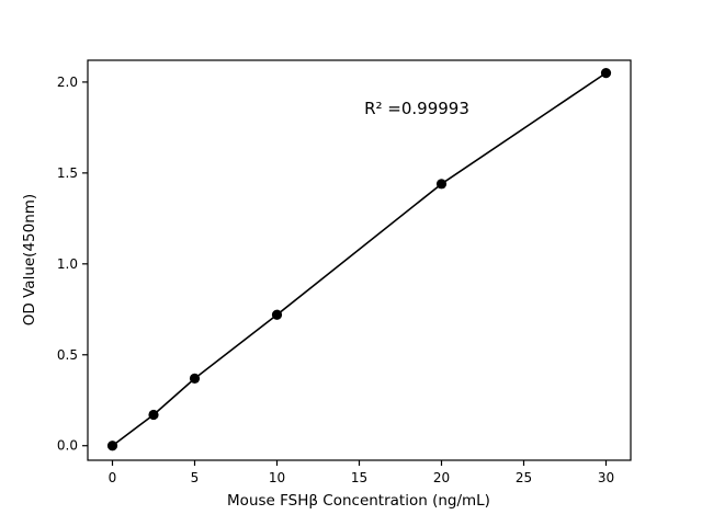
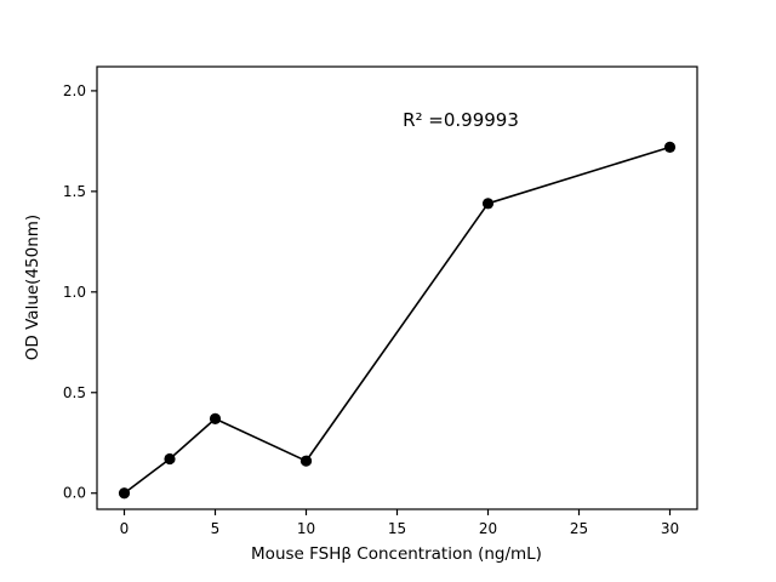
10: 0.72 -> 0.16
30: 2.05 -> 1.72
